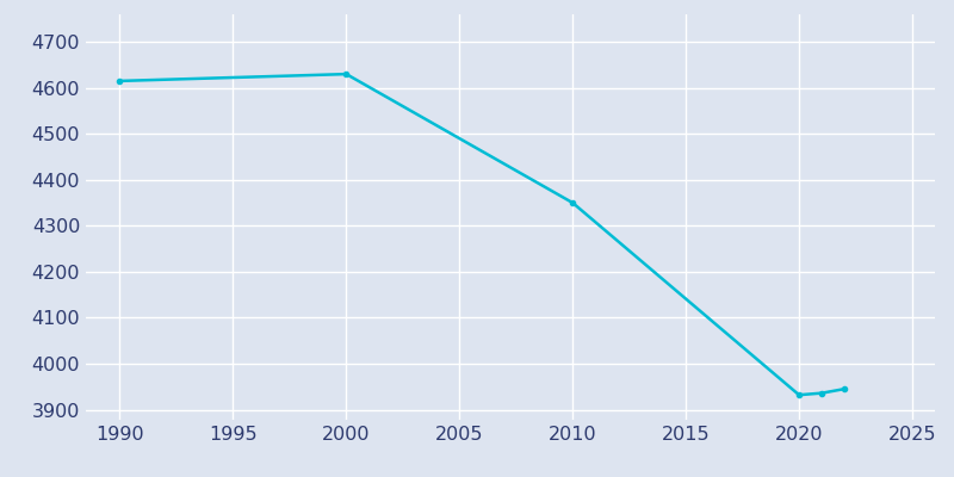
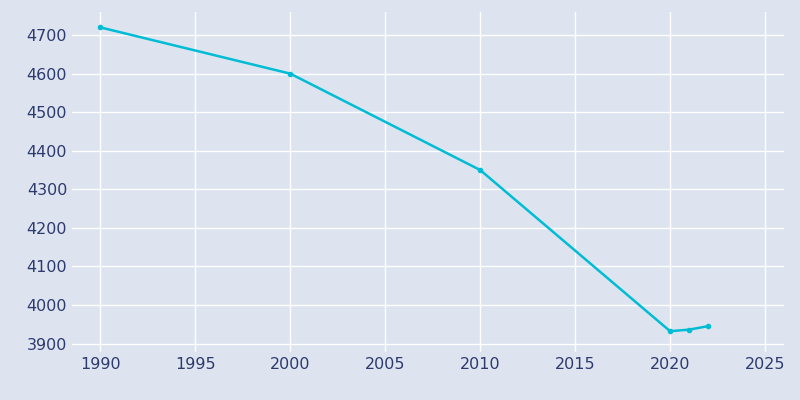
1990: 4615 -> 4720
2000: 4630 -> 4600
